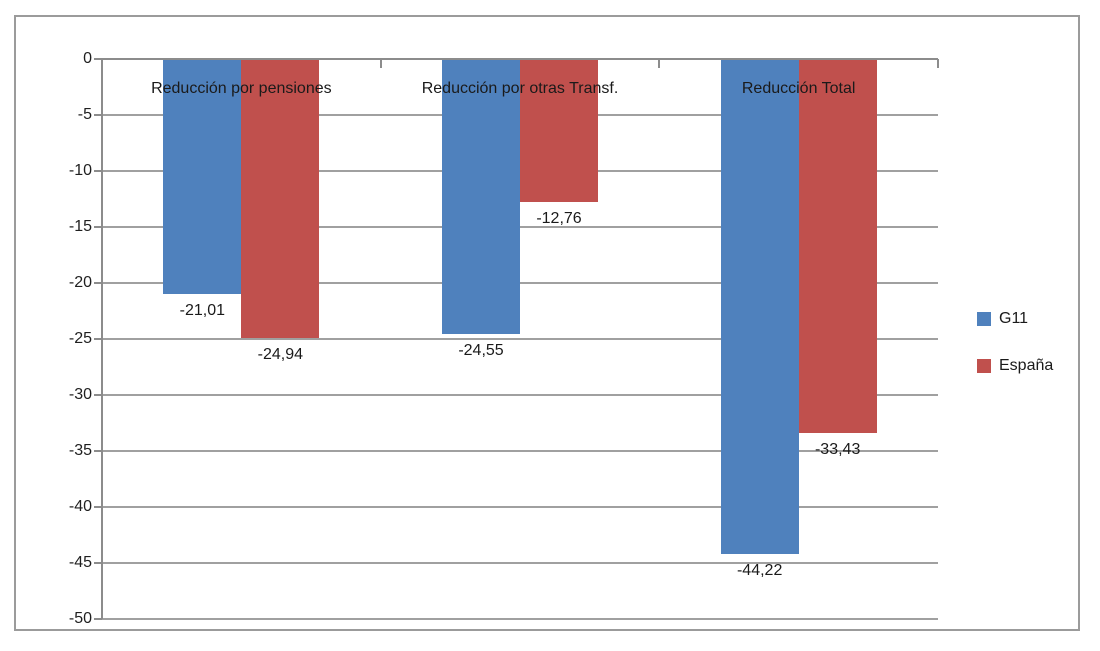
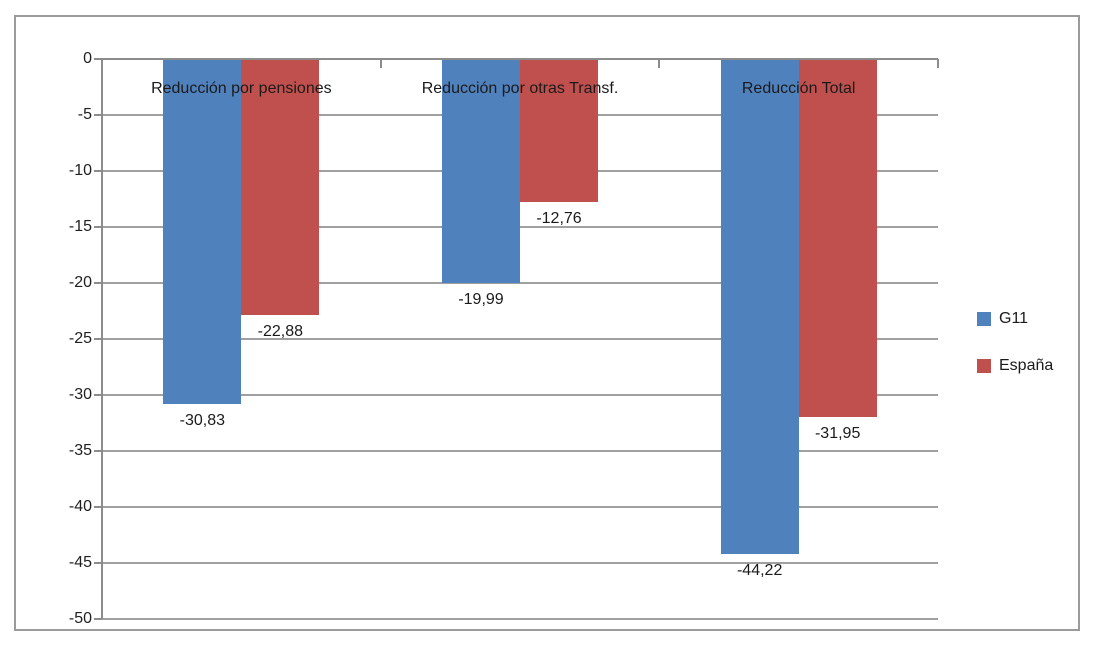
G11/Reducción por pensiones: -21,01 -> -30,83
España/Reducción por pensiones: -24,94 -> -22,88
G11/Reducción por otras Transf.: -24,55 -> -19,99
España/Reducción Total: -33,43 -> -31,95
